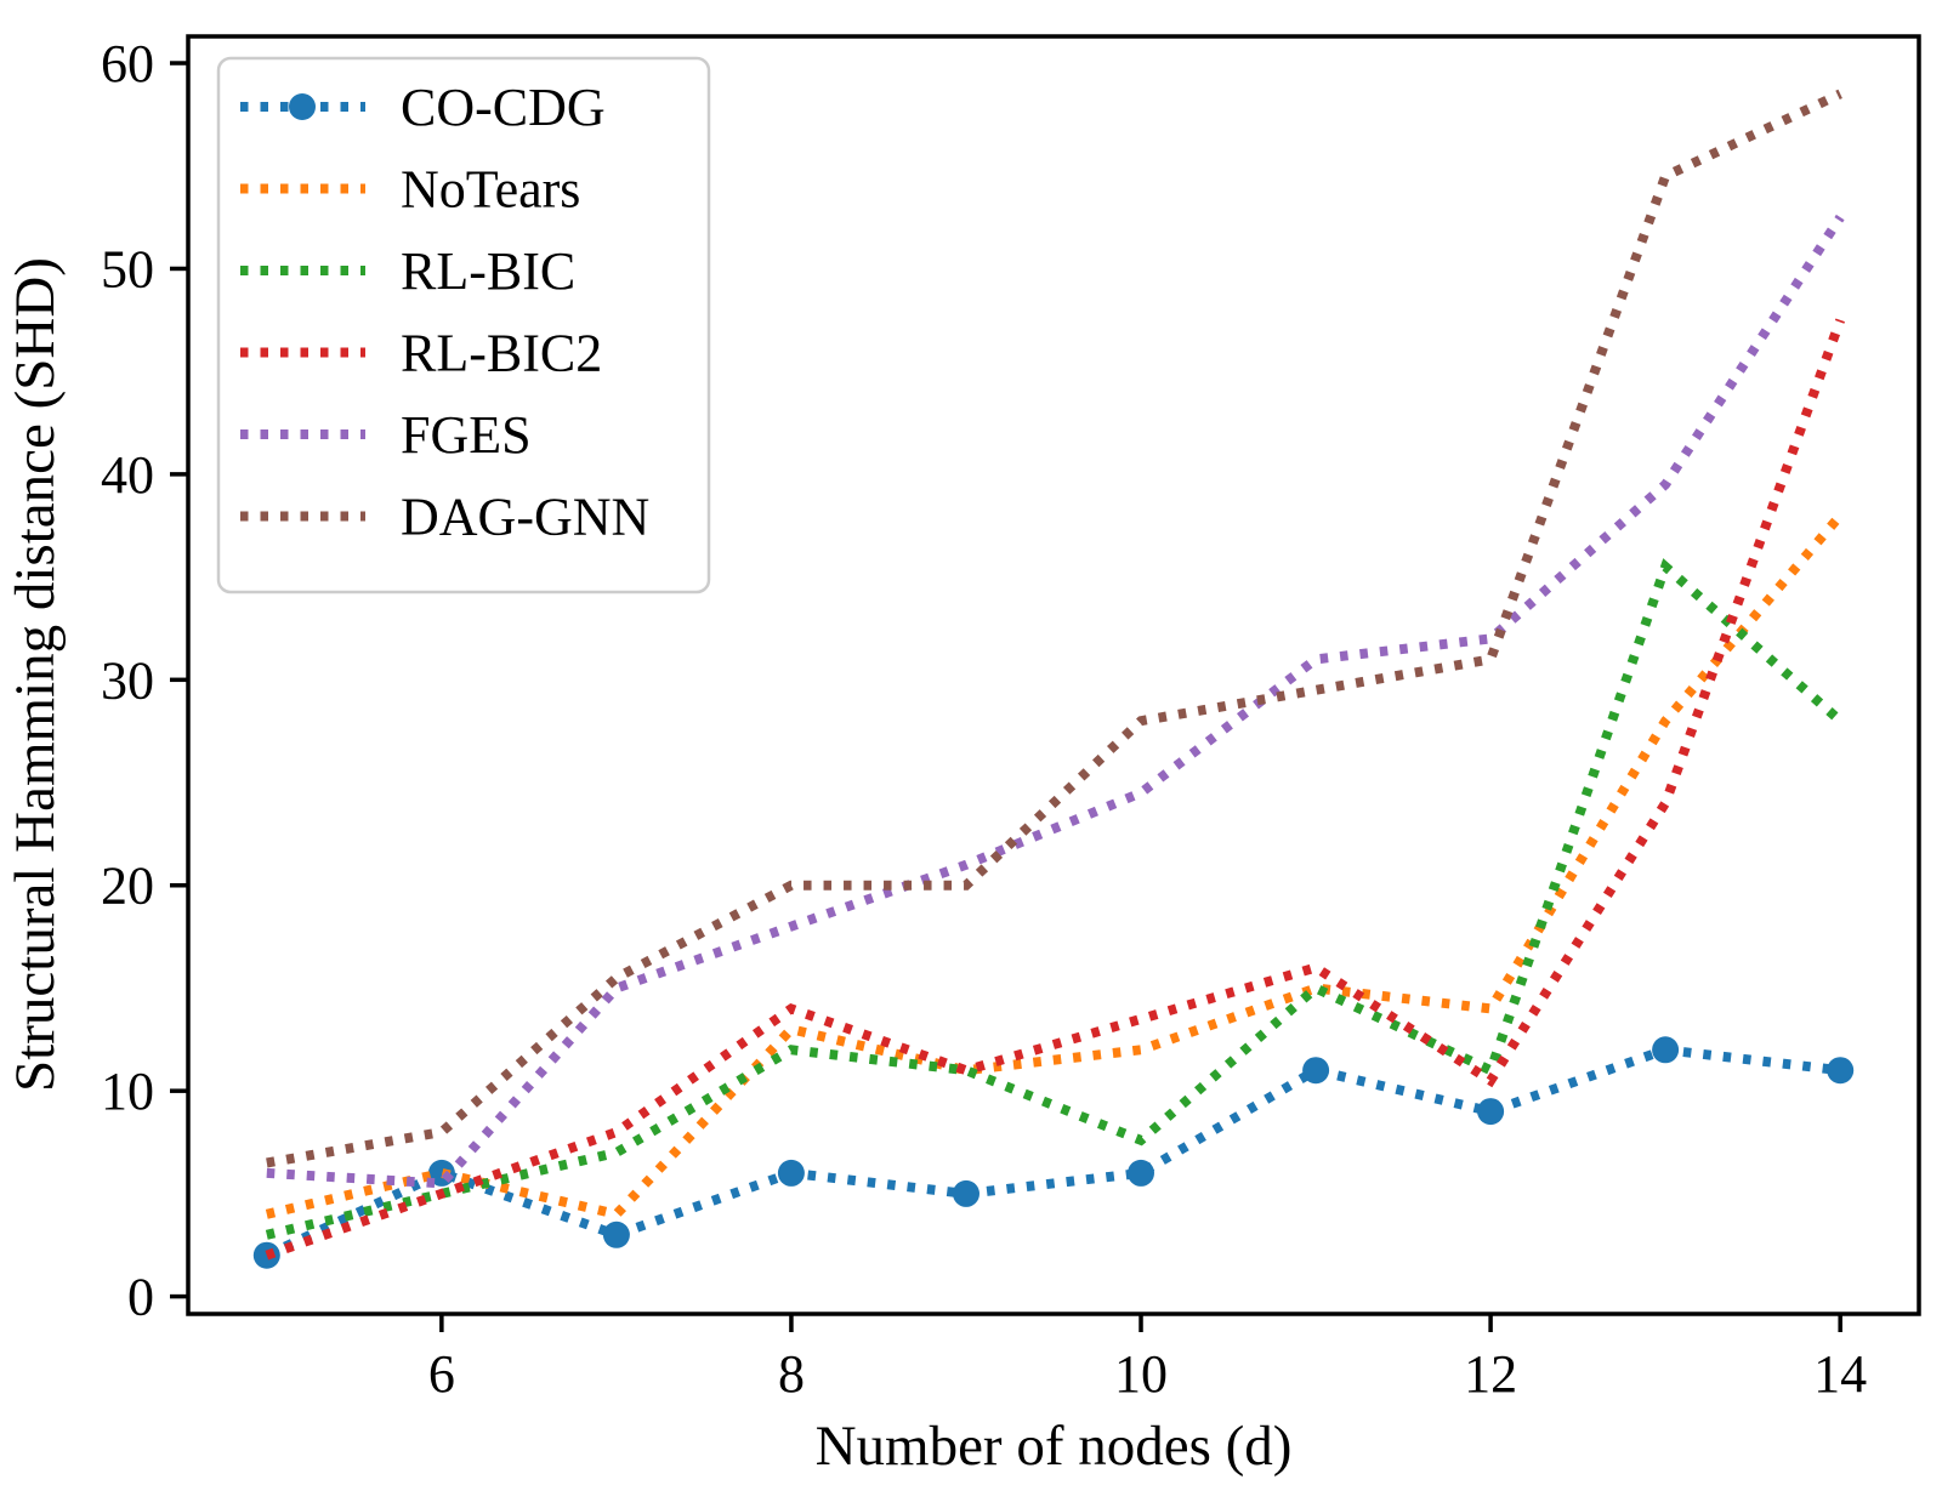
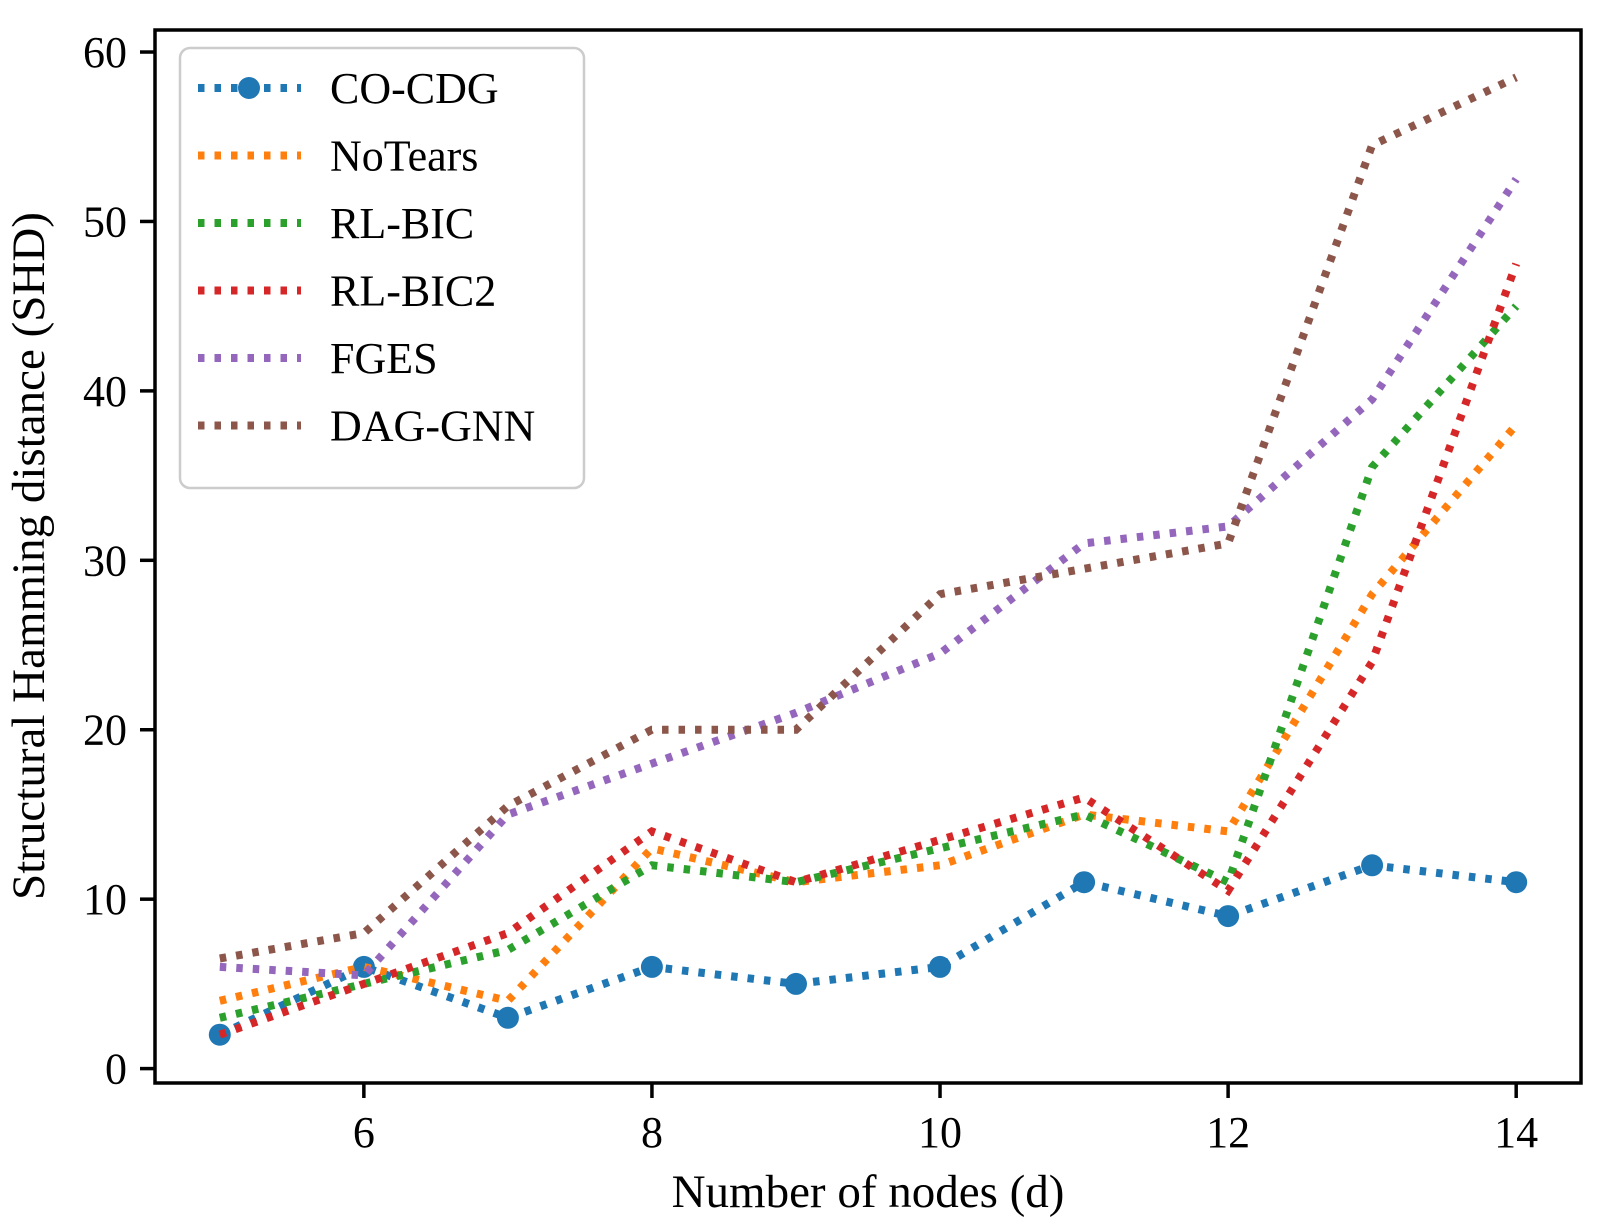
RL-BIC/10: 7.6 -> 13.0
RL-BIC/14: 28.0 -> 45.0
